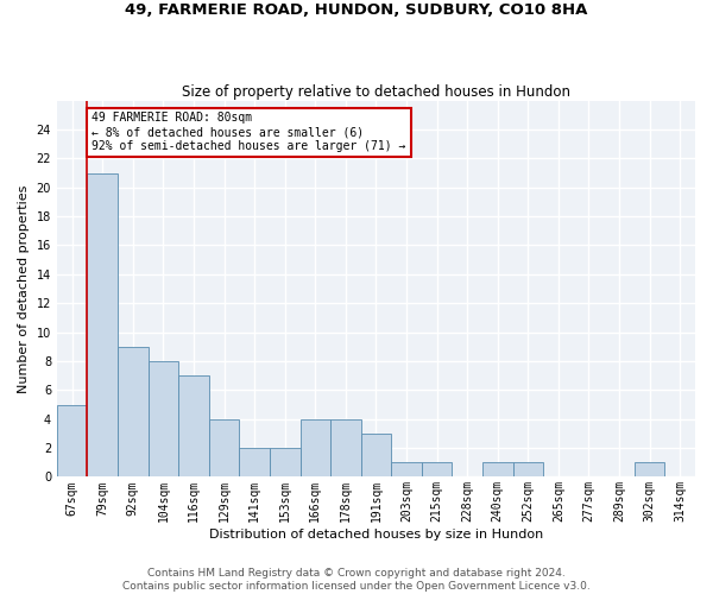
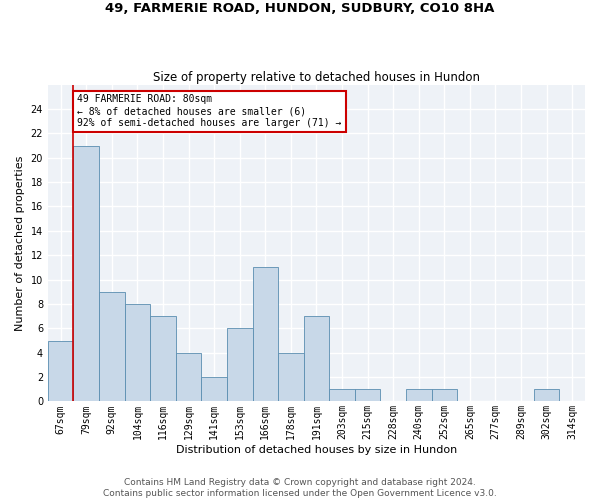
153sqm: 2 -> 6
166sqm: 4 -> 11
191sqm: 3 -> 7
